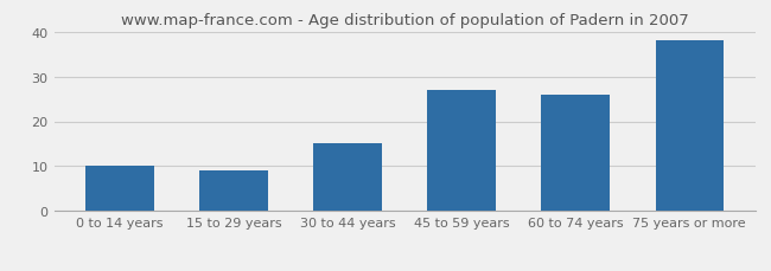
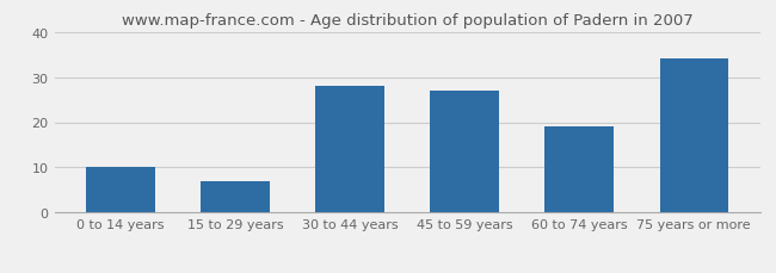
15 to 29 years: 9 -> 7
30 to 44 years: 15 -> 28
60 to 74 years: 26 -> 19
75 years or more: 38 -> 34
